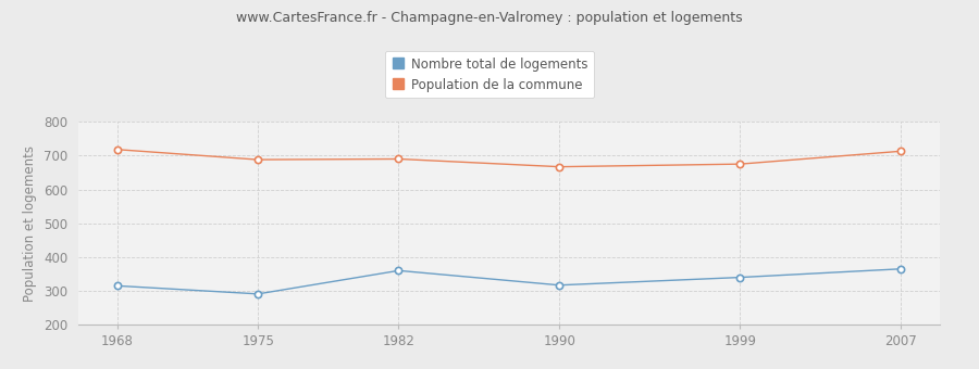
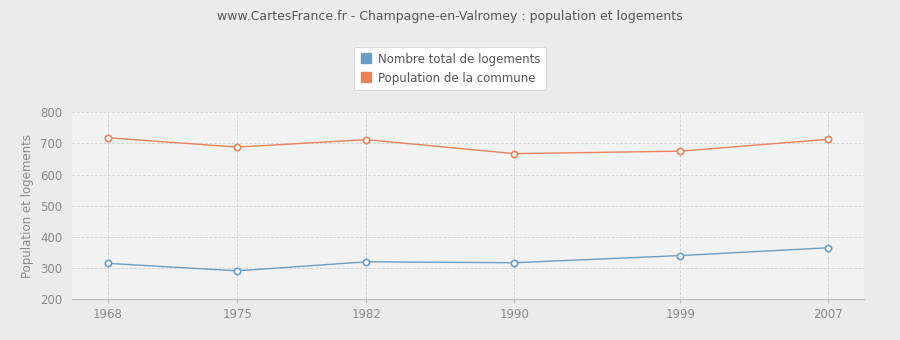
Nombre total de logements/1982: 360 -> 320
Population de la commune/1982: 690 -> 712
